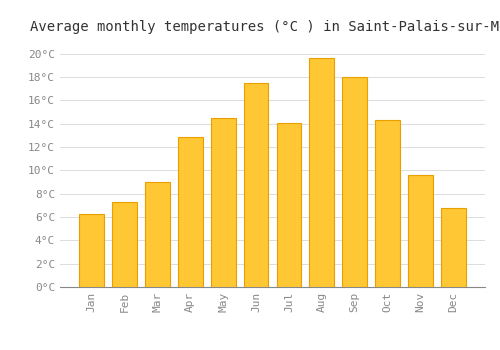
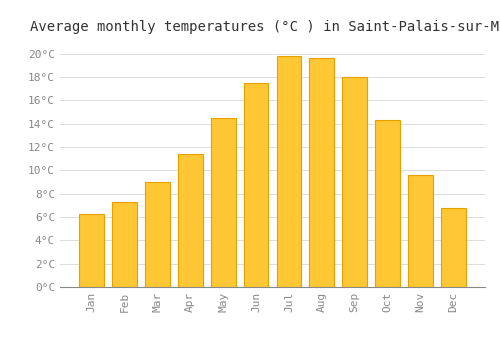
Apr: 12.9°C -> 11.4°C
Jul: 14.1°C -> 19.8°C
